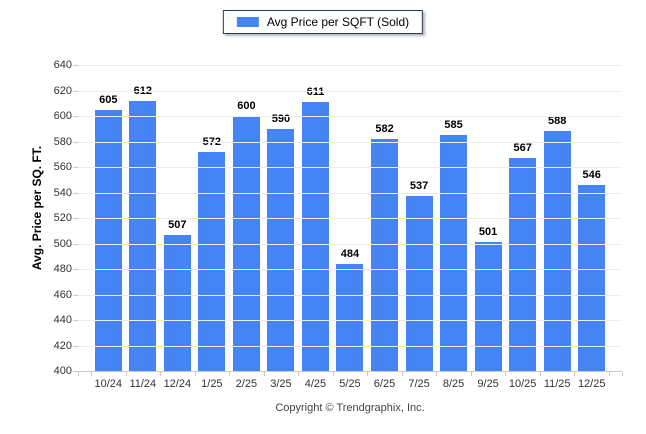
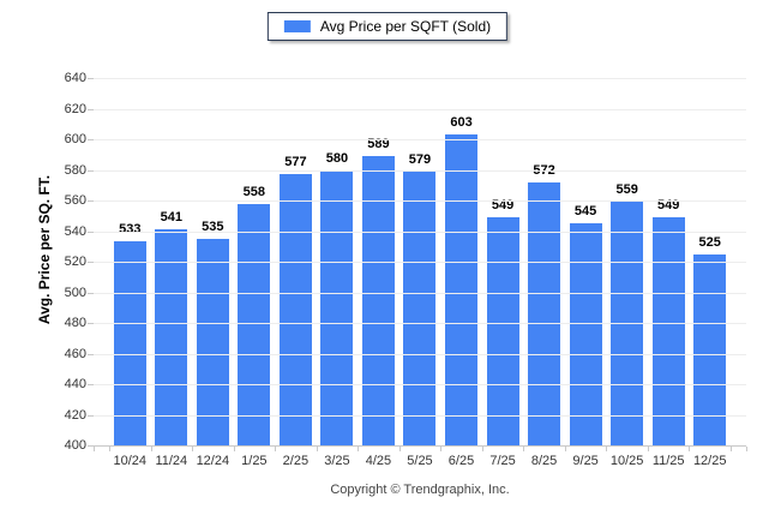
10/24: 605 -> 533
11/24: 612 -> 541
12/24: 507 -> 535
1/25: 572 -> 558
2/25: 600 -> 577
3/25: 590 -> 580
4/25: 611 -> 589
5/25: 484 -> 579
6/25: 582 -> 603
7/25: 537 -> 549
8/25: 585 -> 572
9/25: 501 -> 545
10/25: 567 -> 559
11/25: 588 -> 549
12/25: 546 -> 525
